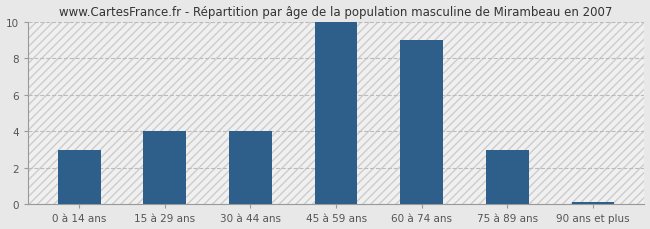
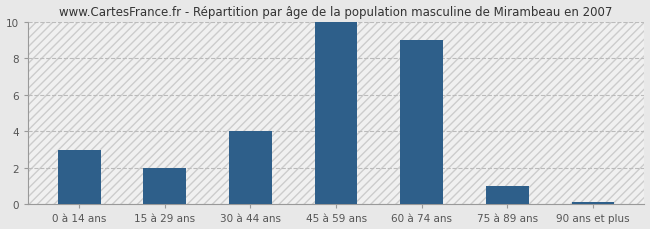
15 à 29 ans: 4.0 -> 2.0
75 à 89 ans: 3.0 -> 1.0
